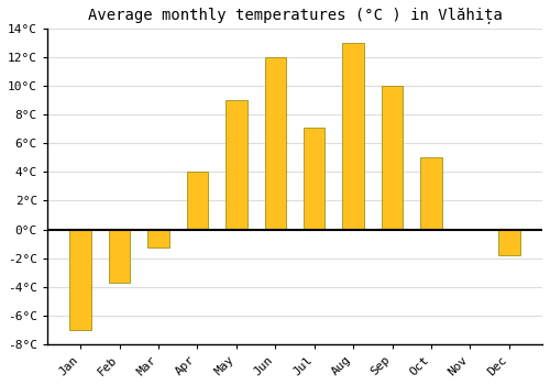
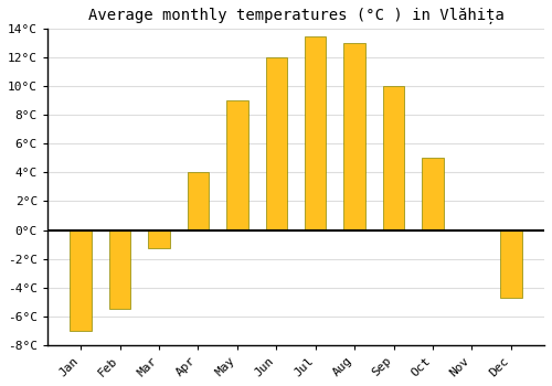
Feb: -3.7°C -> -5.5°C
Jul: 7.1°C -> 13.5°C
Dec: -1.8°C -> -4.7°C
